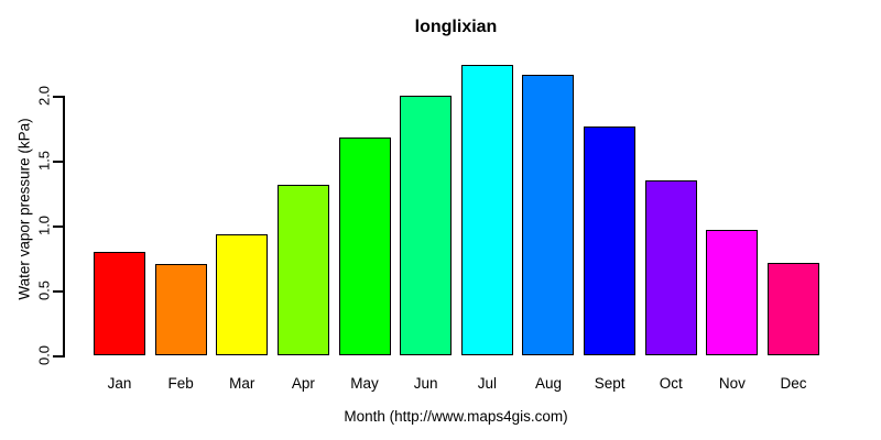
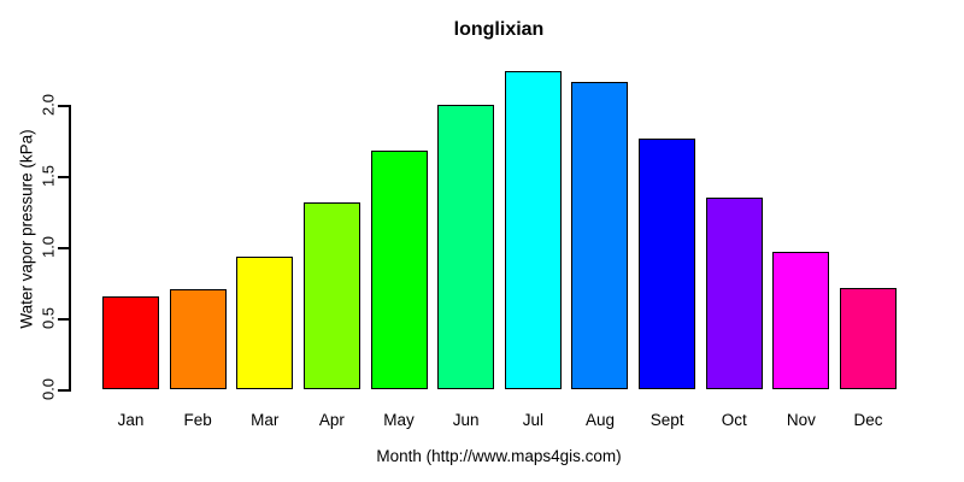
Jan: 0.80 -> 0.65
